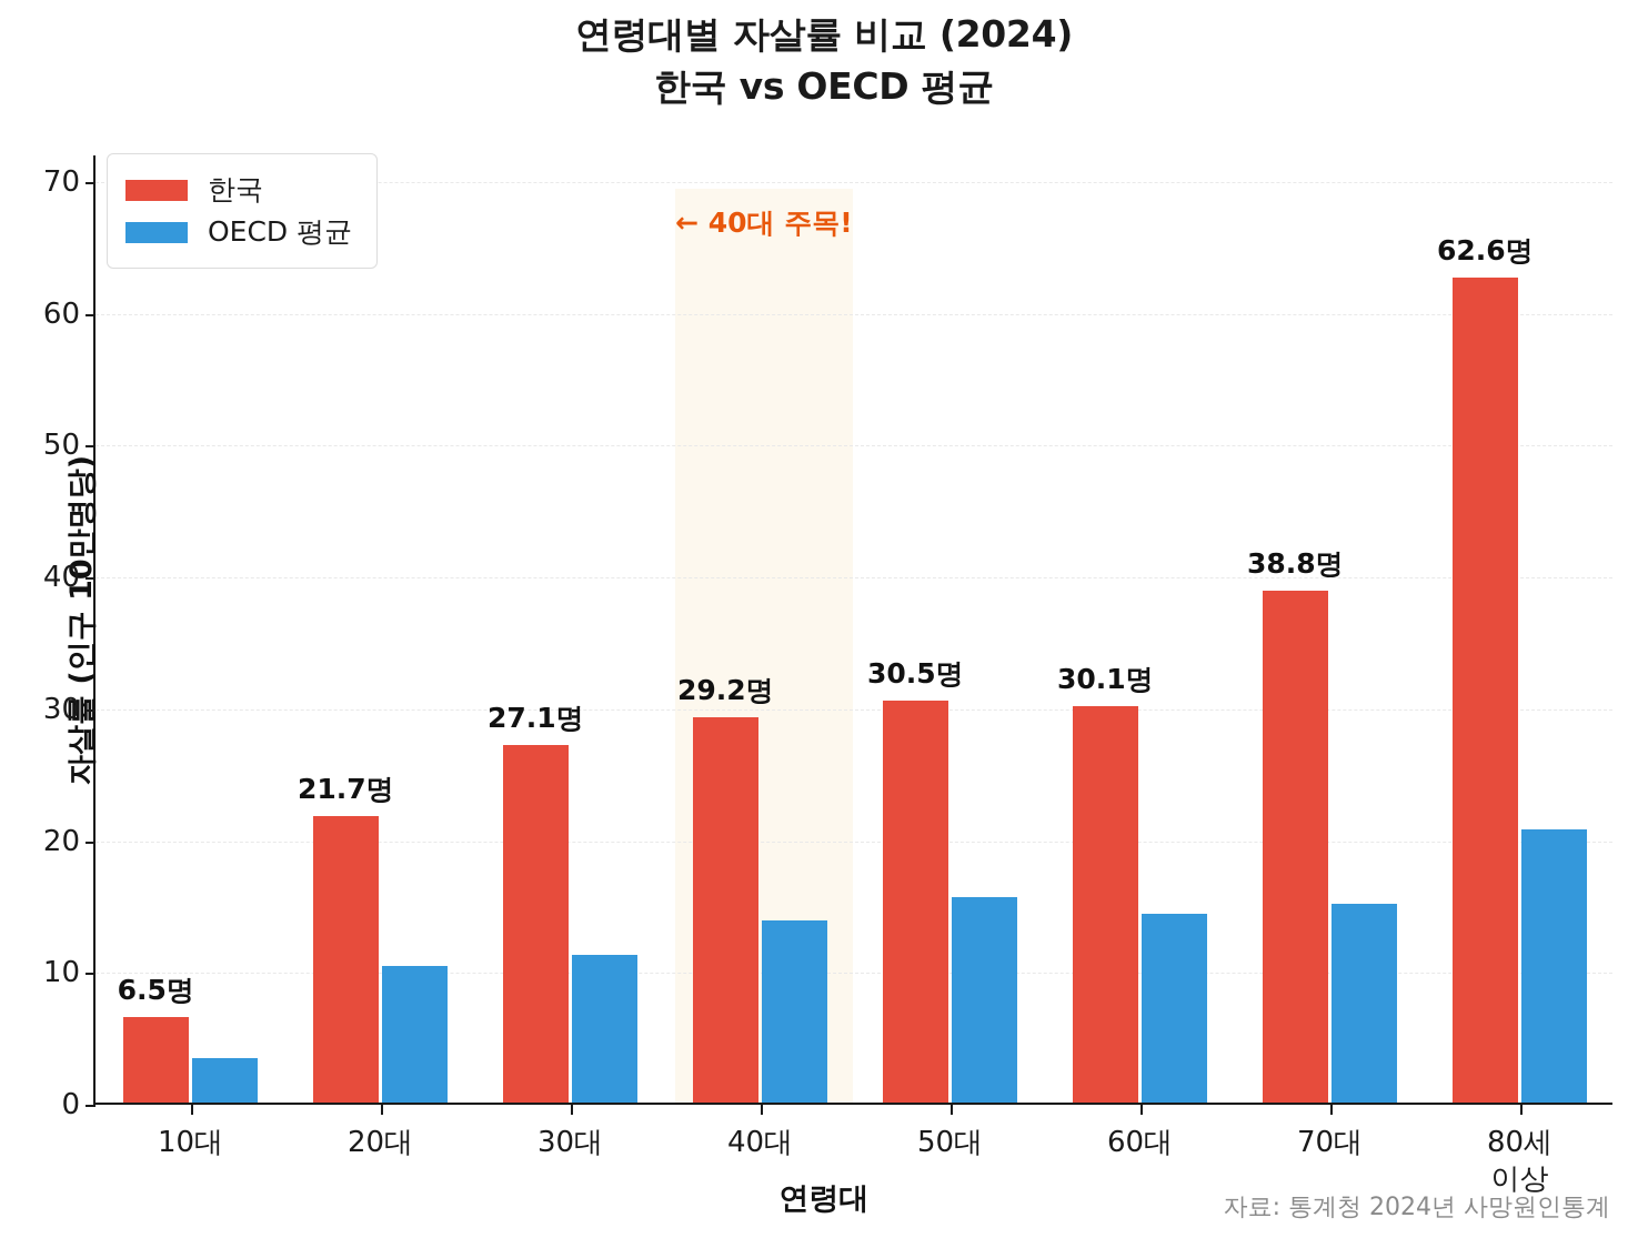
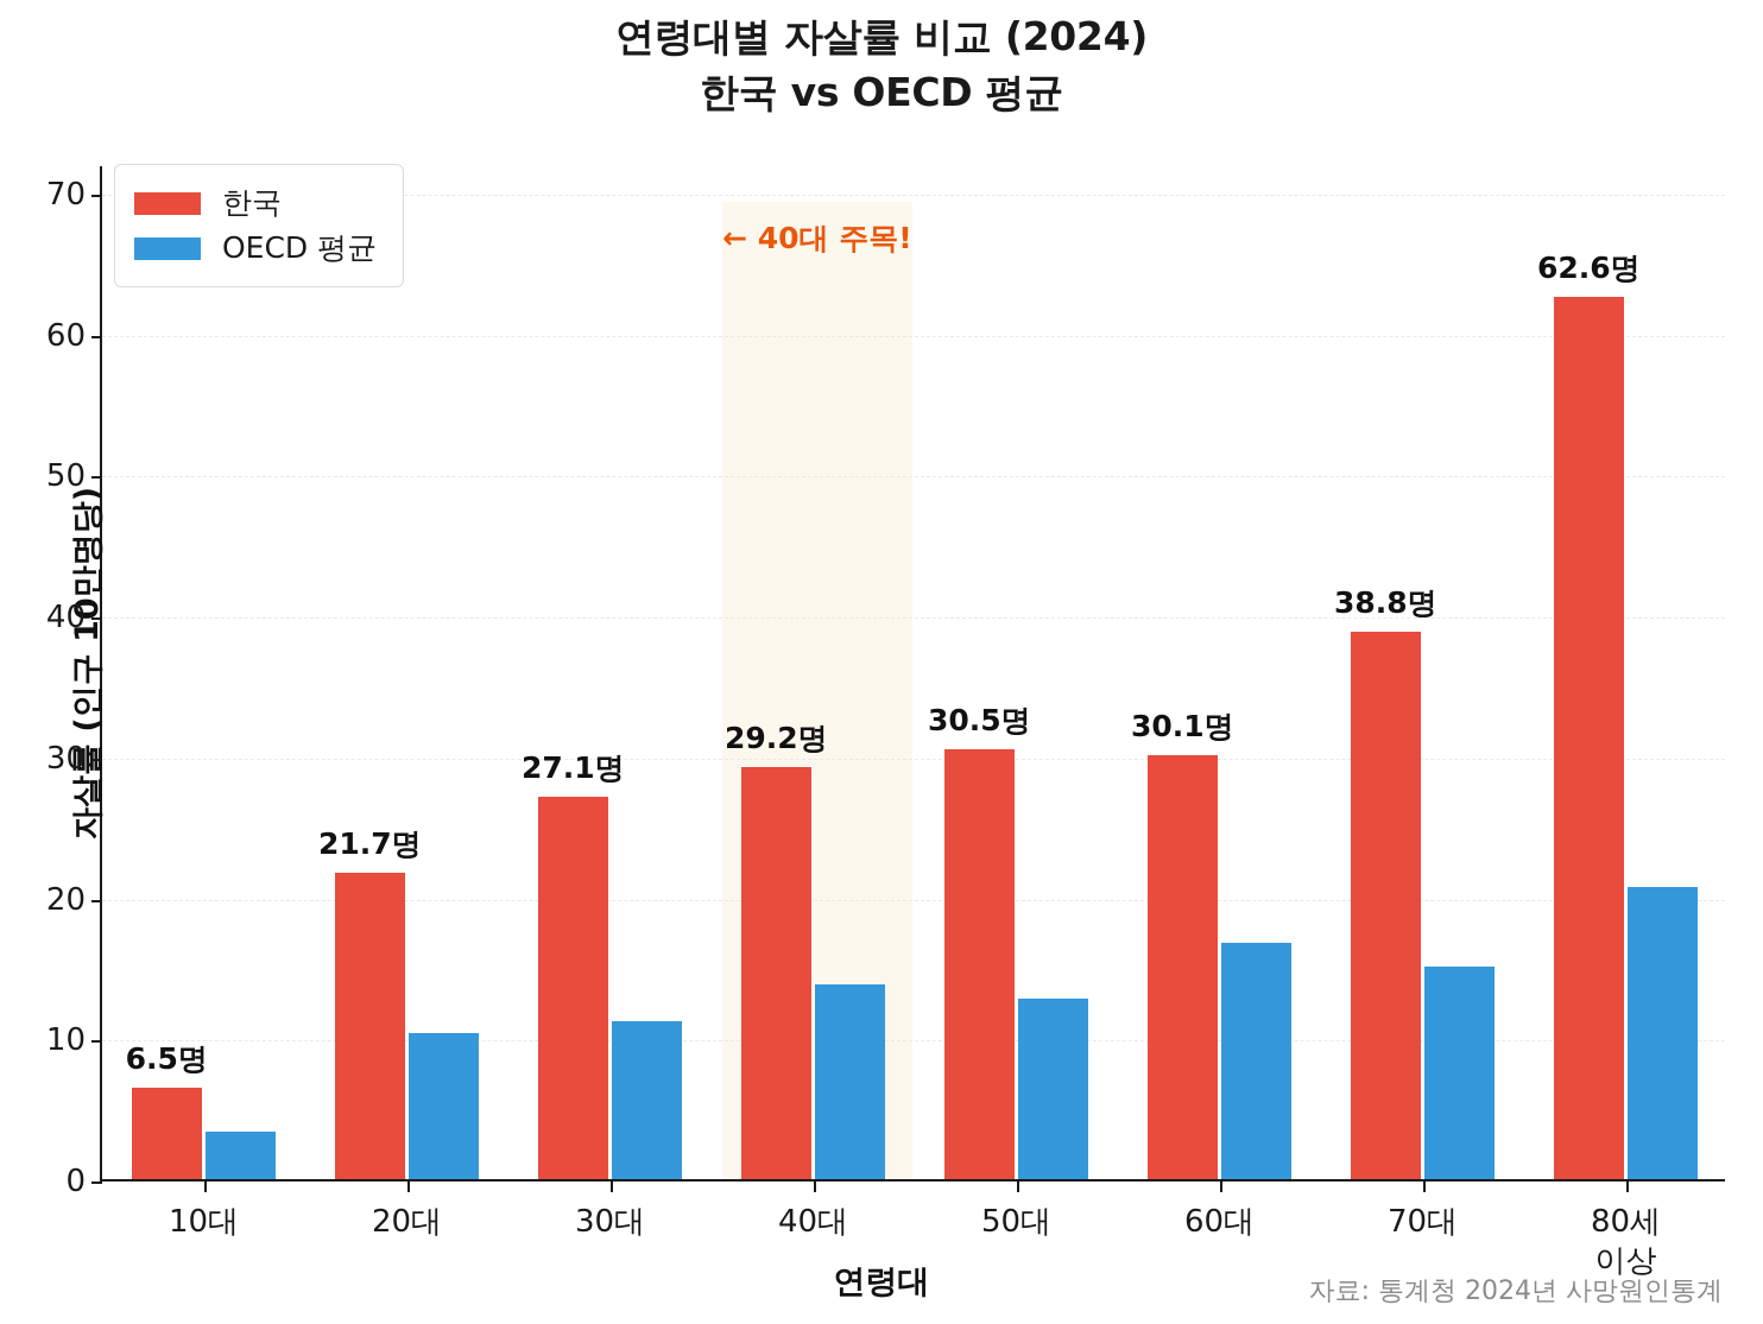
OECD 평균/50대: 15.6 -> 12.8
OECD 평균/60대: 14.3 -> 16.8
